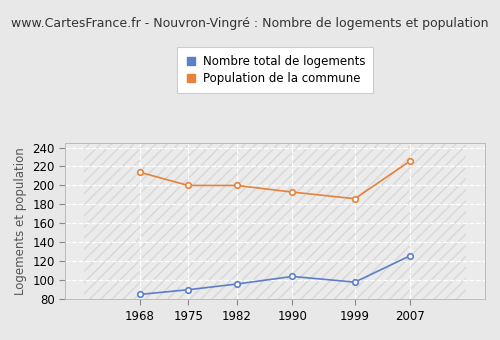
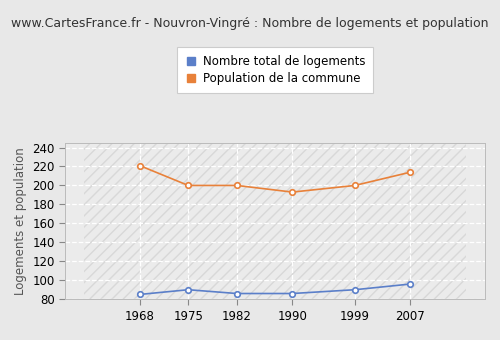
Population de la commune/1968: 214 -> 221
Nombre total de logements/1982: 96 -> 86
Nombre total de logements/1990: 104 -> 86
Nombre total de logements/1999: 98 -> 90
Population de la commune/1999: 186 -> 200
Nombre total de logements/2007: 126 -> 96
Population de la commune/2007: 226 -> 214
